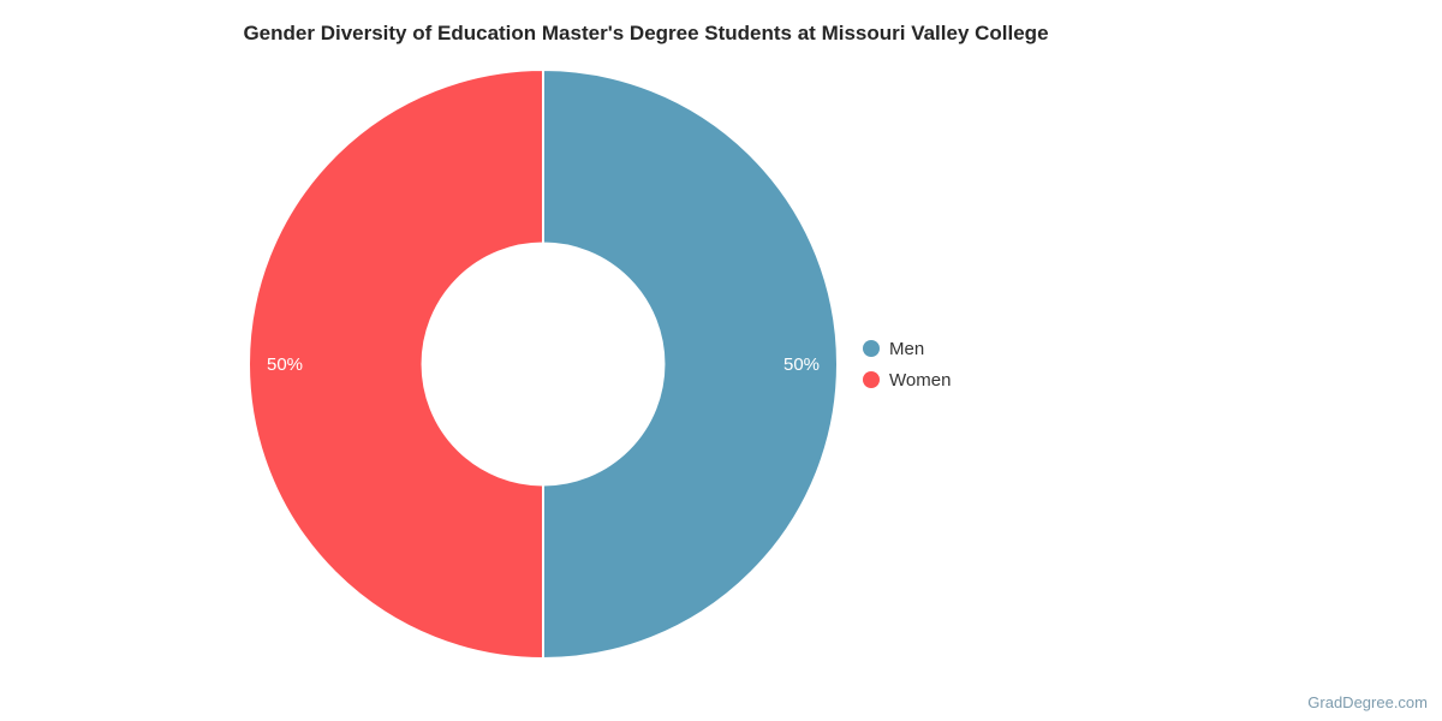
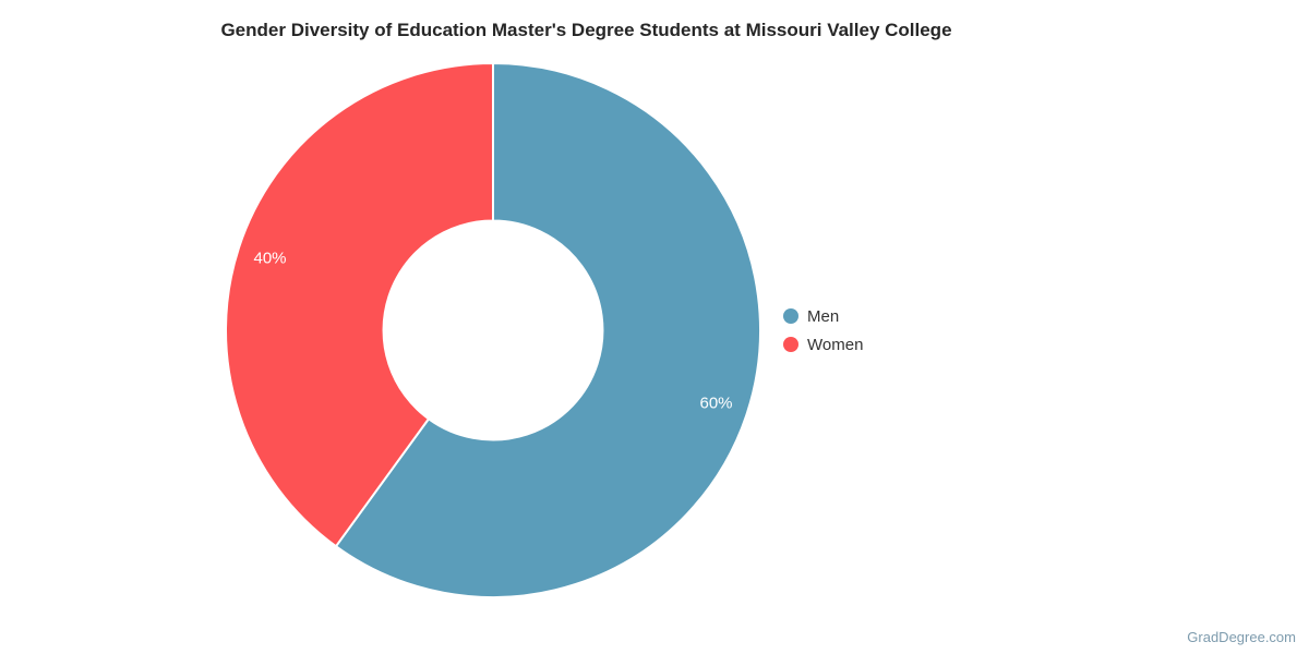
Men: 50% -> 60%
Women: 50% -> 40%
